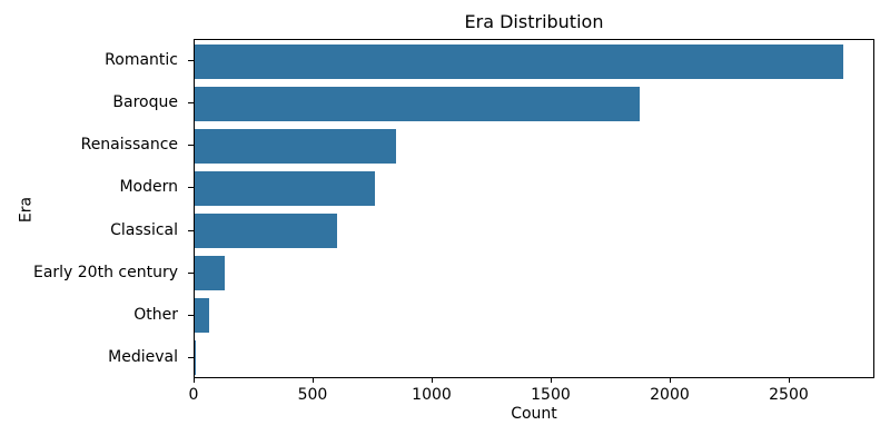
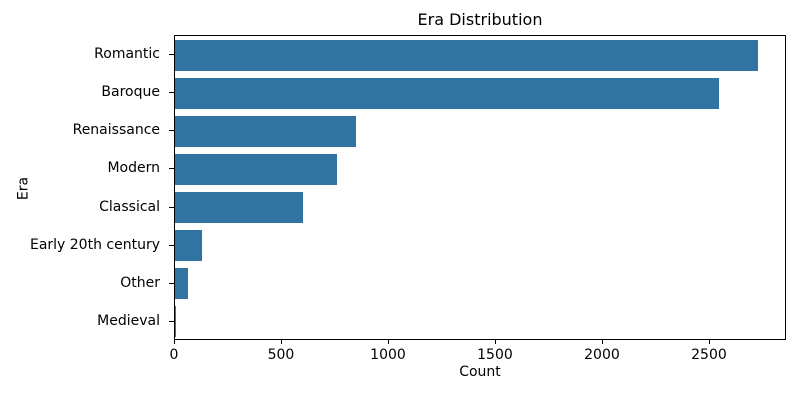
Baroque: 1870 -> 2540
